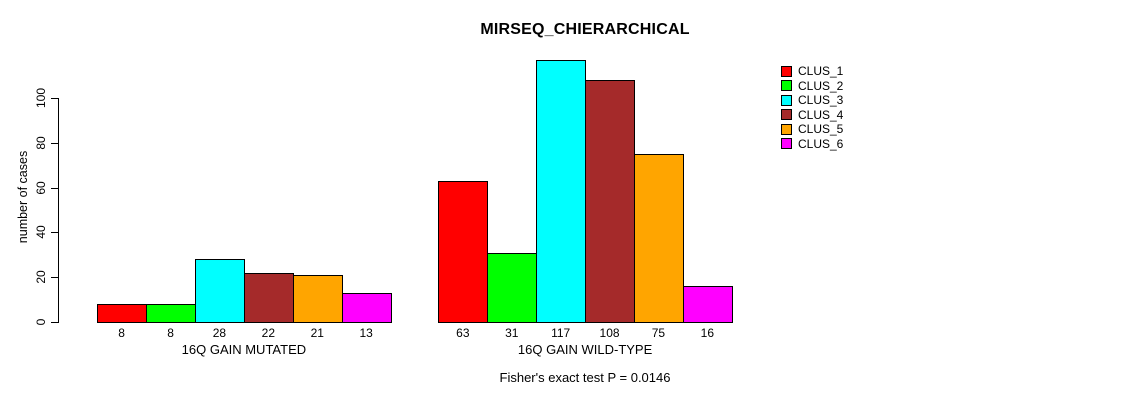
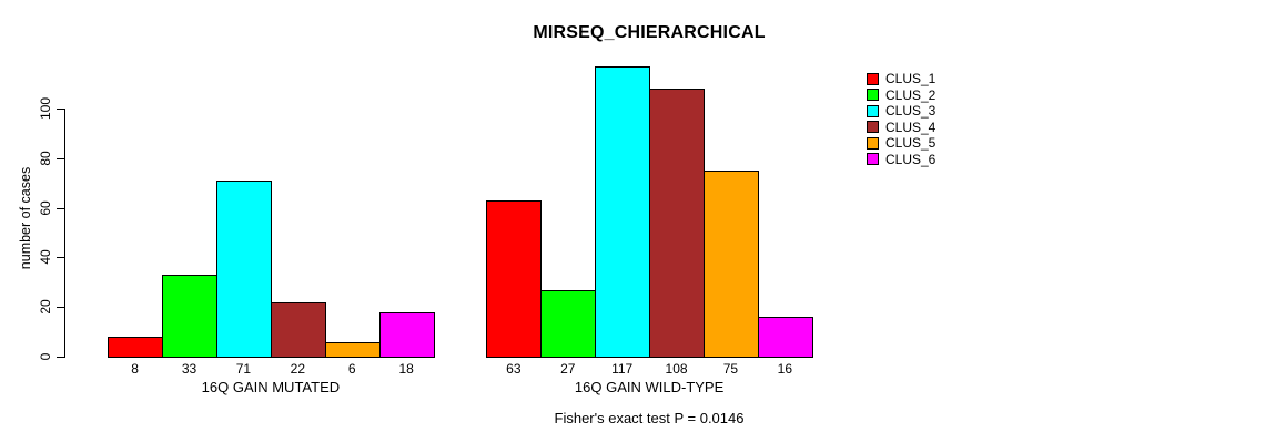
CLUS_2/16Q GAIN MUTATED: 8 -> 33
CLUS_3/16Q GAIN MUTATED: 28 -> 71
CLUS_5/16Q GAIN MUTATED: 21 -> 6
CLUS_6/16Q GAIN MUTATED: 13 -> 18
CLUS_2/16Q GAIN WILD-TYPE: 31 -> 27
